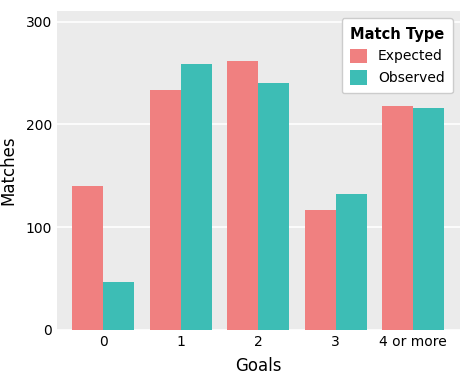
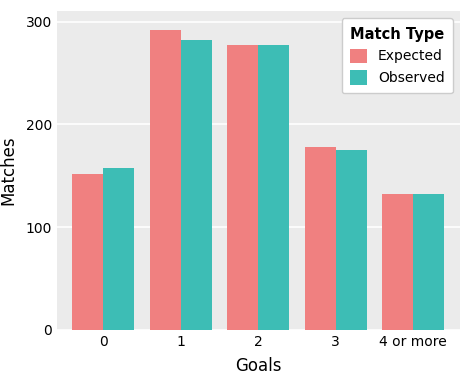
Expected/0: 140 -> 152
Observed/0: 46 -> 157
Expected/1: 233 -> 292
Observed/1: 259 -> 282
Expected/2: 262 -> 277
Observed/2: 240 -> 277
Expected/3: 117 -> 178
Observed/3: 132 -> 175
Expected/4 or more: 218 -> 132
Observed/4 or more: 216 -> 132
